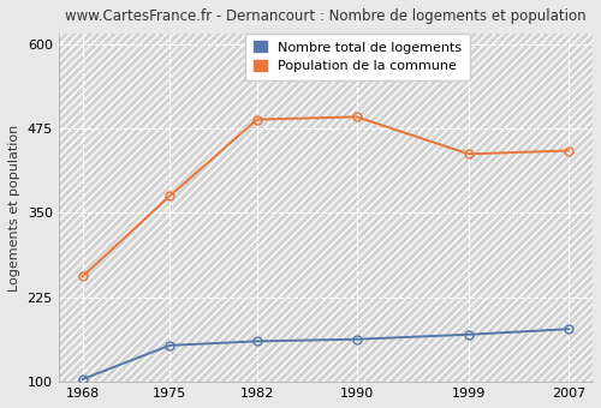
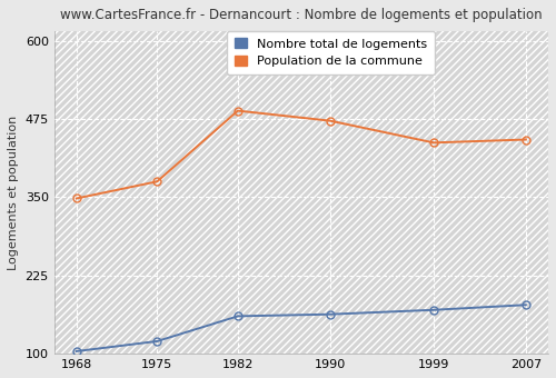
Population de la commune/1968: 256 -> 348
Nombre total de logements/1975: 154 -> 120
Population de la commune/1990: 492 -> 472
